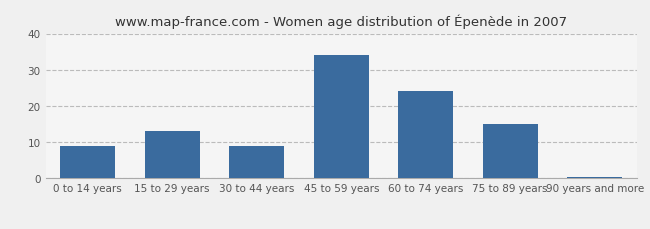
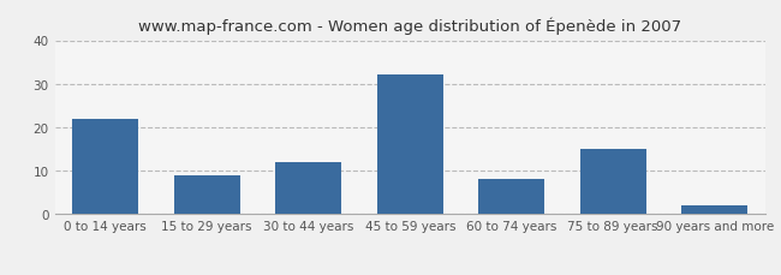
0 to 14 years: 9.0 -> 22.0
15 to 29 years: 13.0 -> 9.0
30 to 44 years: 9.0 -> 12.0
45 to 59 years: 34.0 -> 32.0
60 to 74 years: 24.0 -> 8.0
90 years and more: 0.5 -> 2.0
